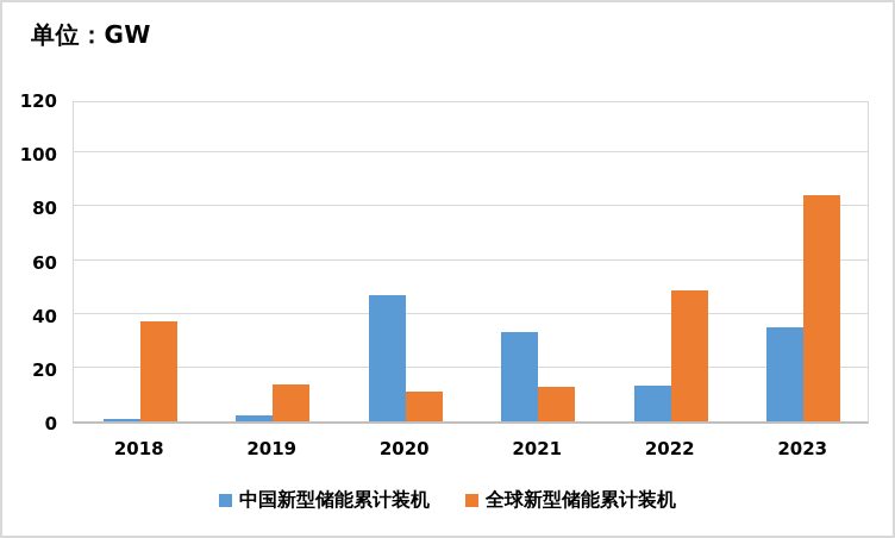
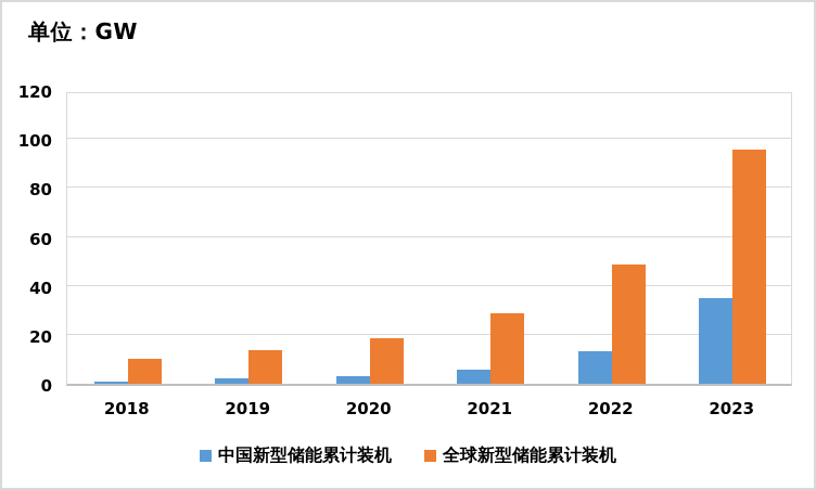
全球新型储能累计装机/2018: 37 -> 10
中国新型储能累计装机/2020: 47 -> 3
全球新型储能累计装机/2020: 11 -> 19
中国新型储能累计装机/2021: 33 -> 6
全球新型储能累计装机/2021: 13 -> 29
全球新型储能累计装机/2023: 84 -> 96
